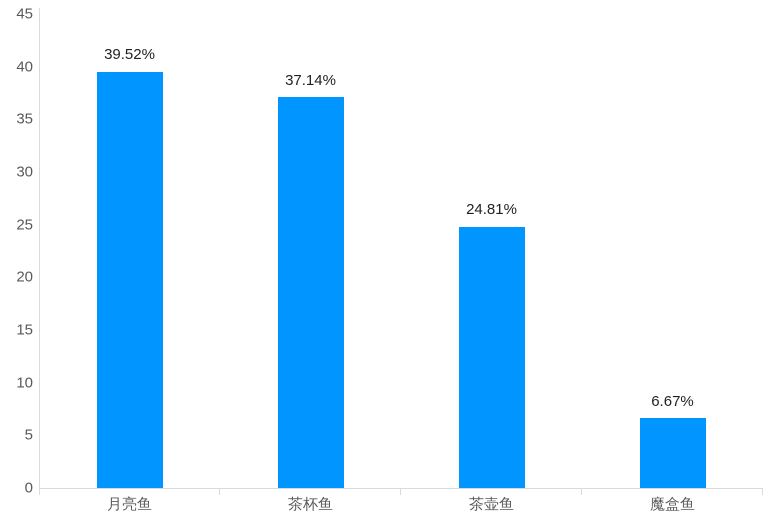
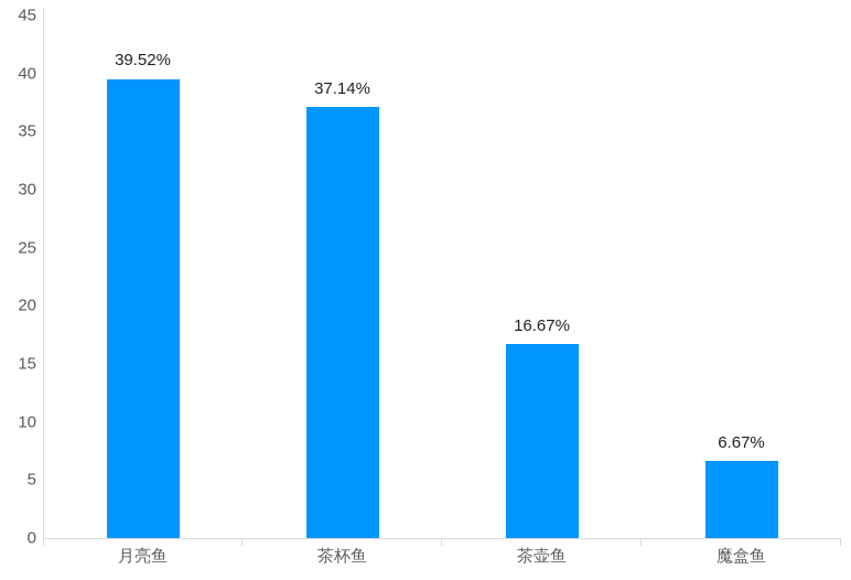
茶壶鱼: 24.81% -> 16.67%
